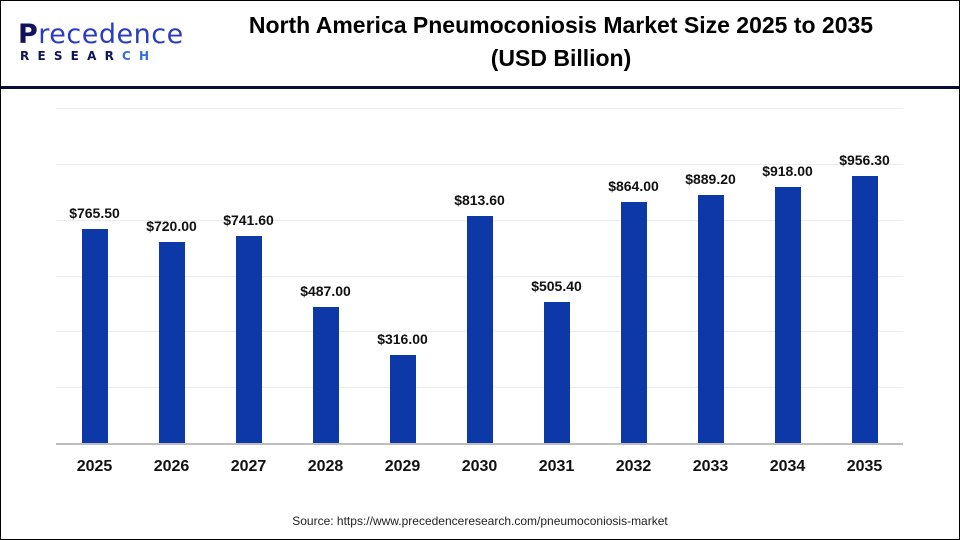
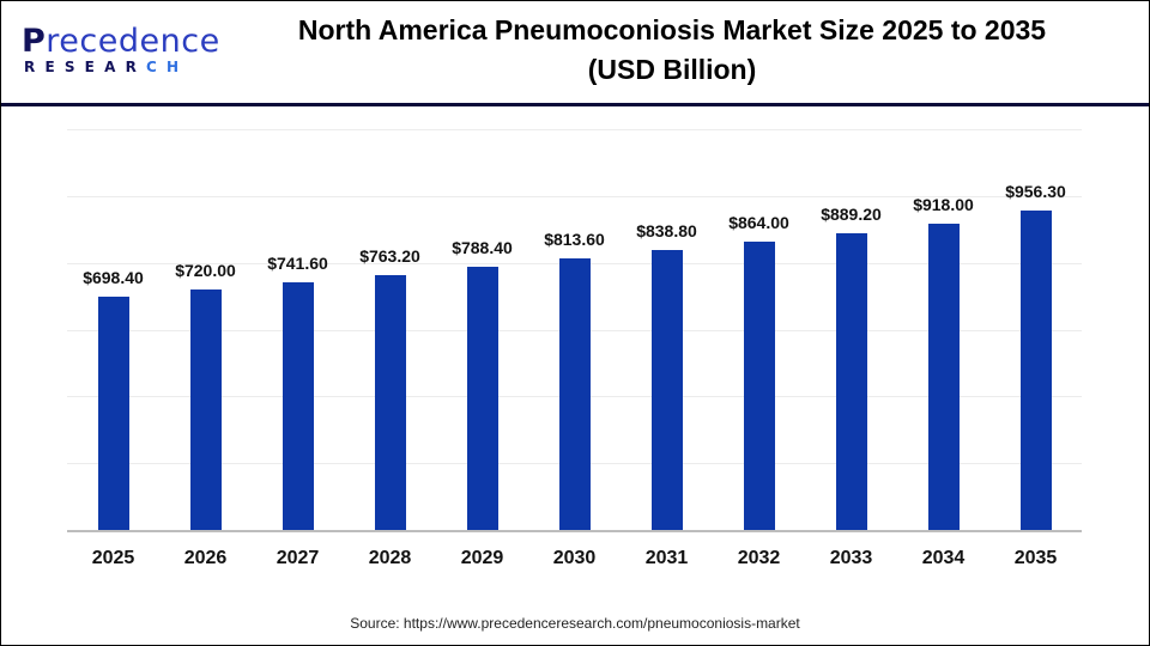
2025: $765.50 -> $698.40
2028: $487.00 -> $763.20
2029: $316.00 -> $788.40
2031: $505.40 -> $838.80
